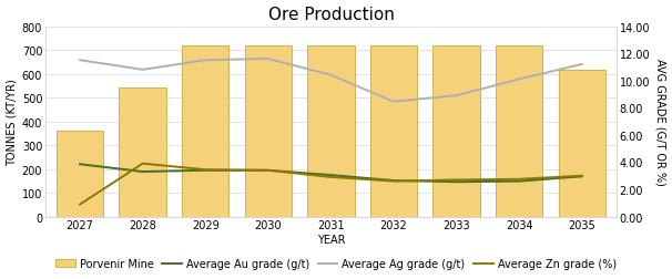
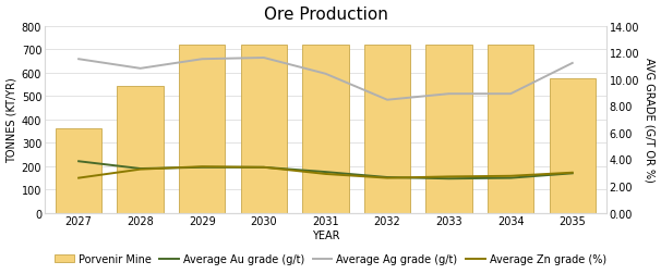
Average Zn grade (%)/2027: 0.9 -> 2.6
Average Zn grade (%)/2028: 3.9 -> 3.2
Average Ag grade (g/t)/2034: 10.1 -> 8.9
Porvenir Mine/2035: 615 -> 575
